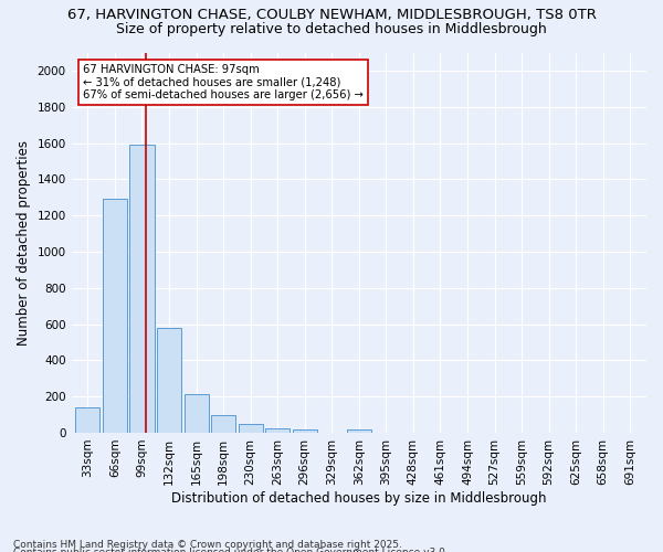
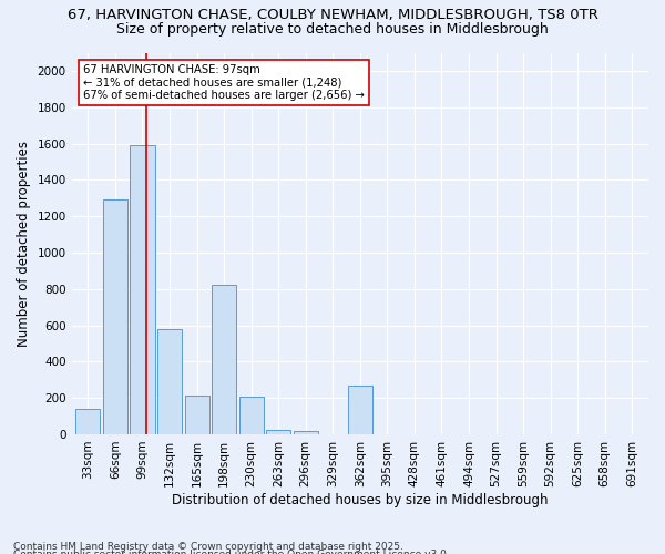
198sqm: 100 -> 820
230sqm: 50 -> 210
362sqm: 20 -> 270
